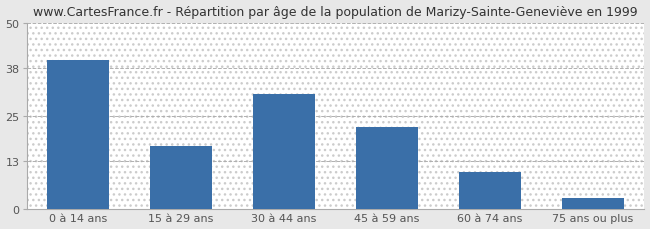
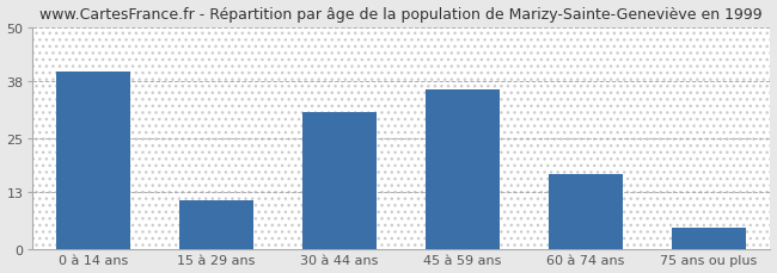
15 à 29 ans: 17 -> 11
45 à 59 ans: 22 -> 36
60 à 74 ans: 10 -> 17
75 ans ou plus: 3 -> 5
